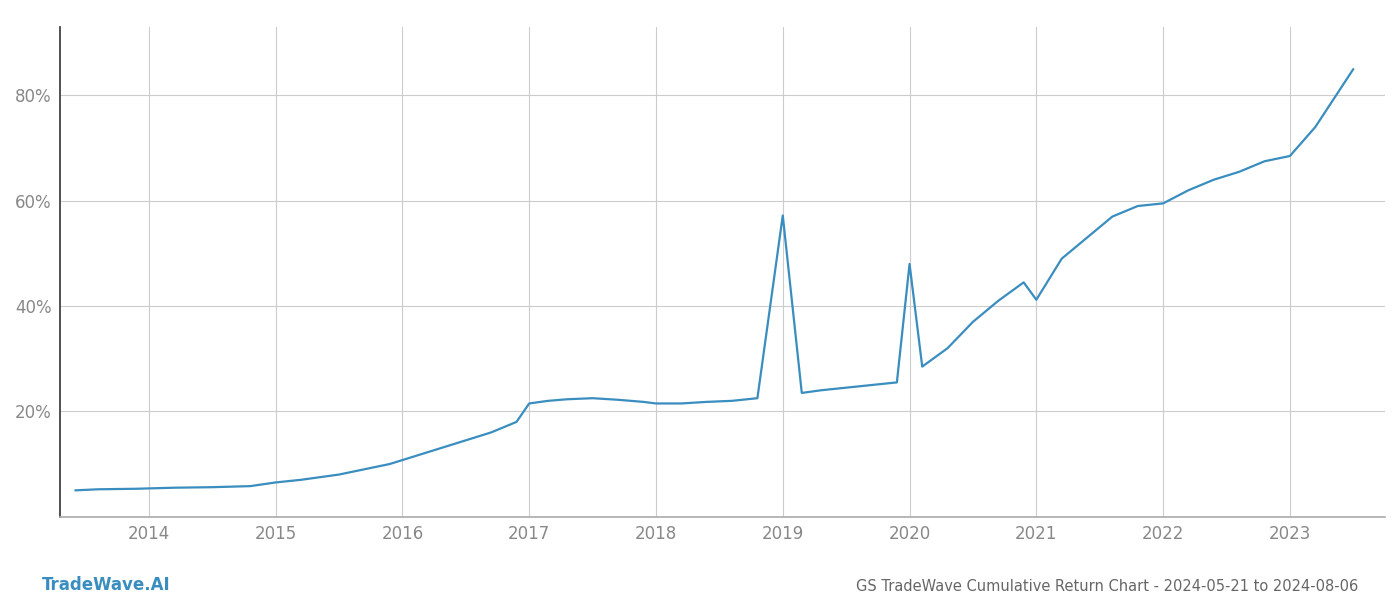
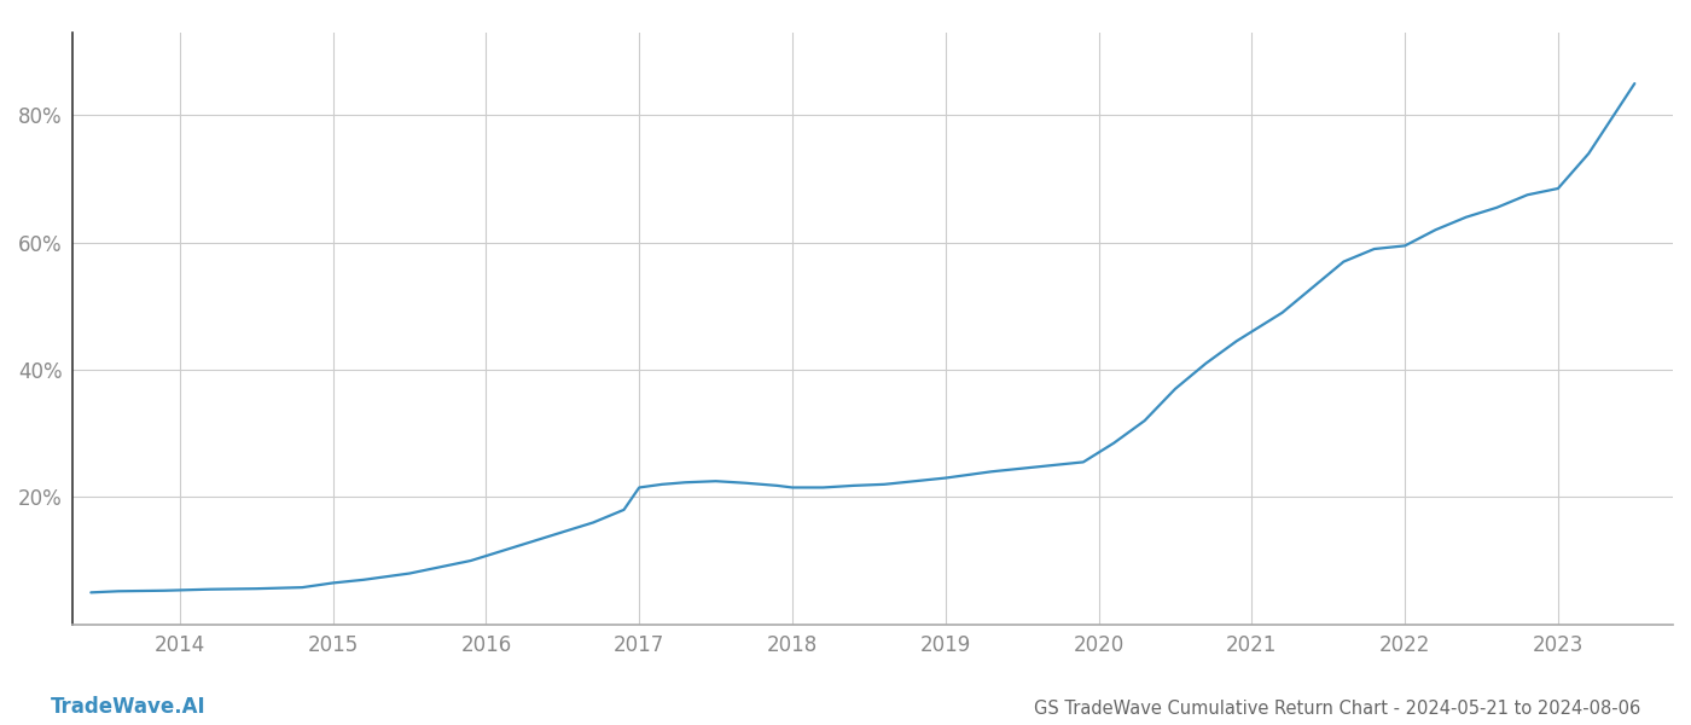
2019: 57.2% -> 23.0%
2020: 48.0% -> 27.0%
2021: 41.2% -> 46.0%
